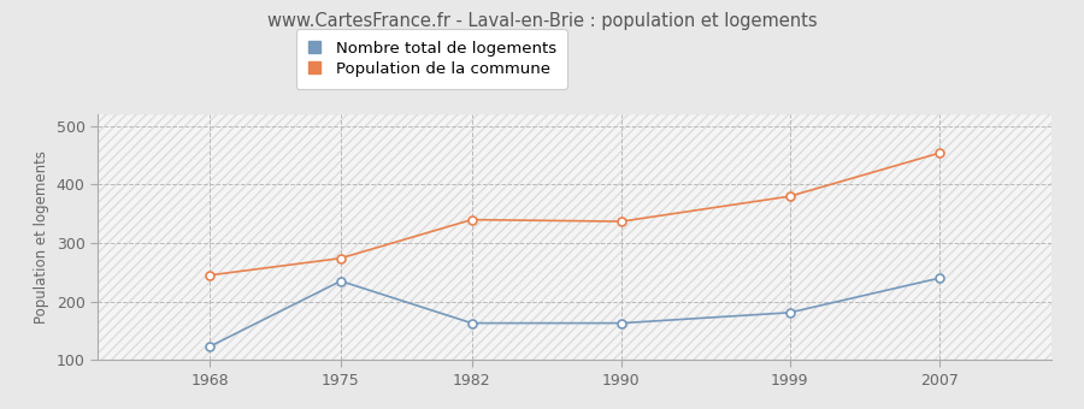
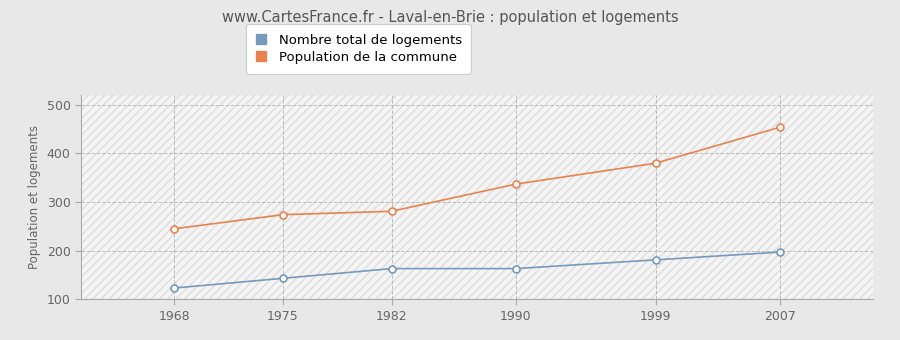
Nombre total de logements/1975: 235 -> 143
Population de la commune/1982: 340 -> 281
Nombre total de logements/2007: 240 -> 197
